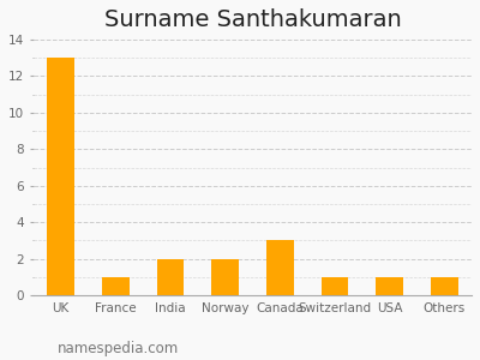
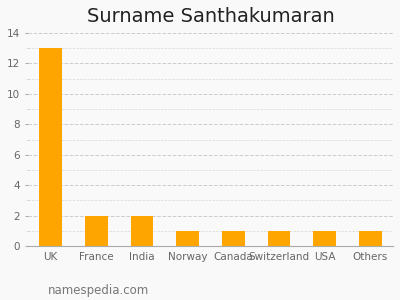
France: 1 -> 2
Norway: 2 -> 1
Canada: 3 -> 1
